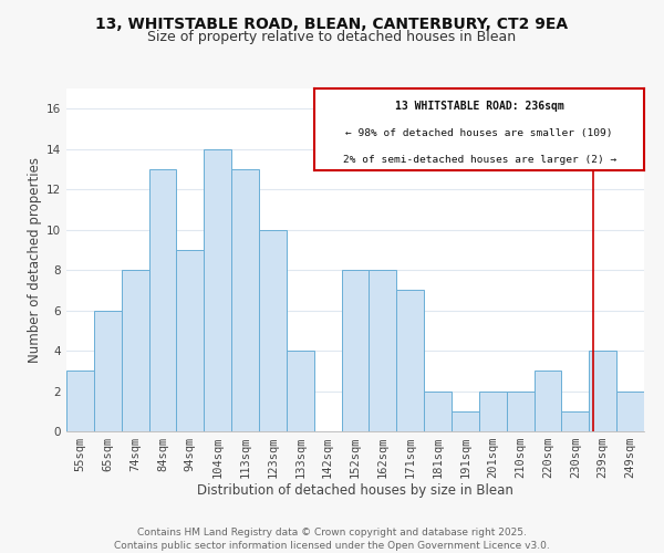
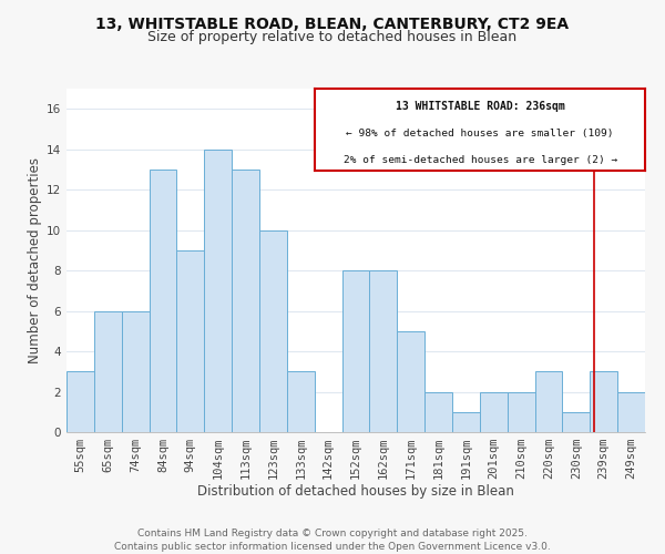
74sqm: 8 -> 6
133sqm: 4 -> 3
171sqm: 7 -> 5
239sqm: 4 -> 3
